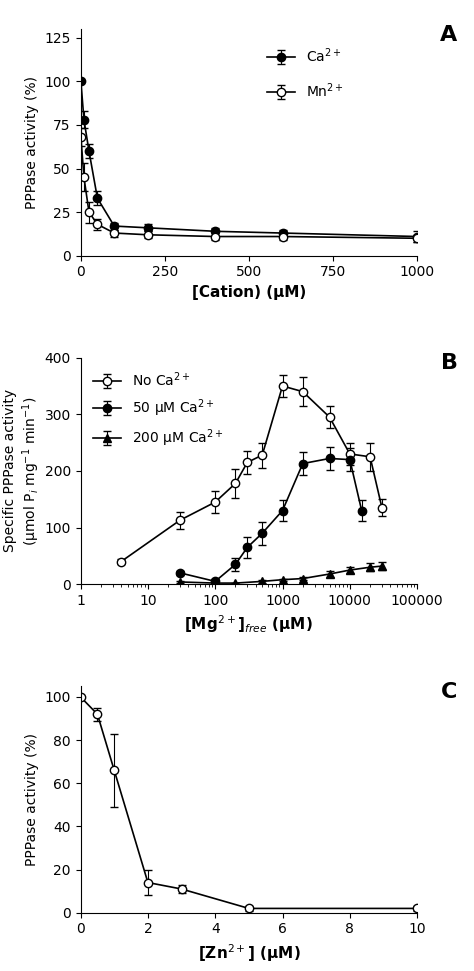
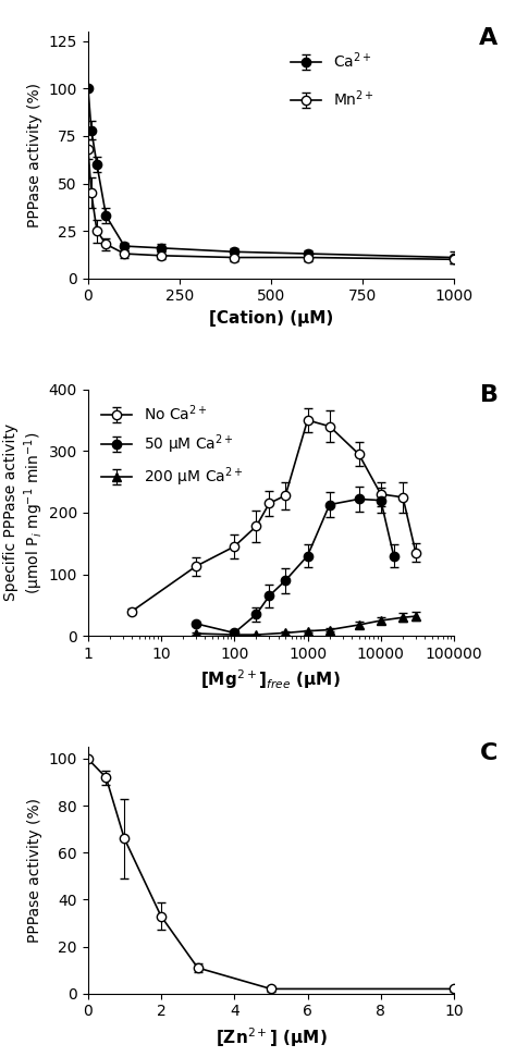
2: 14 -> 33
